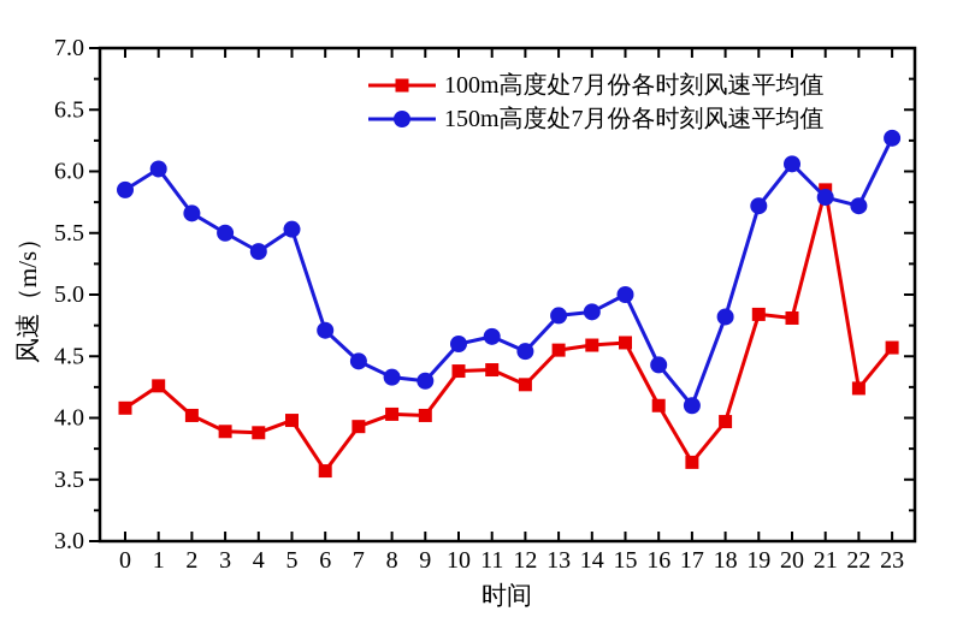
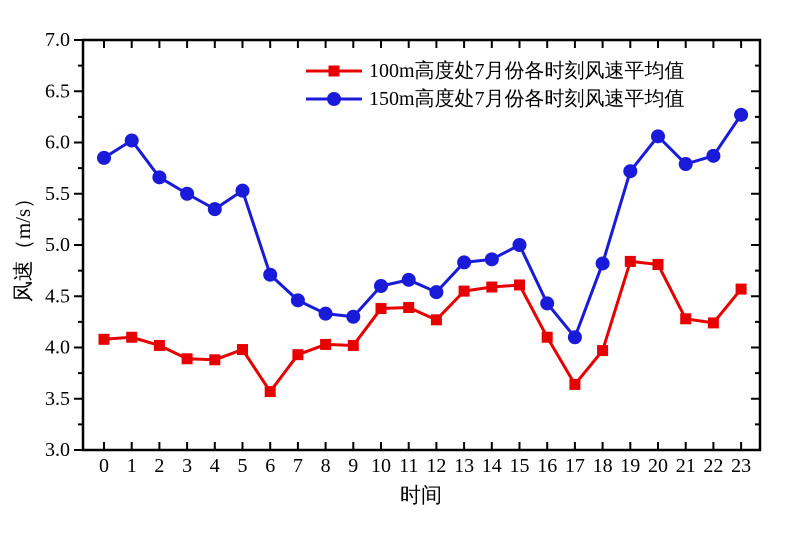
100m高度处7月份各时刻风速平均值/1: 4.26 -> 4.10
100m高度处7月份各时刻风速平均值/21: 5.85 -> 4.28
150m高度处7月份各时刻风速平均值/22: 5.72 -> 5.87
